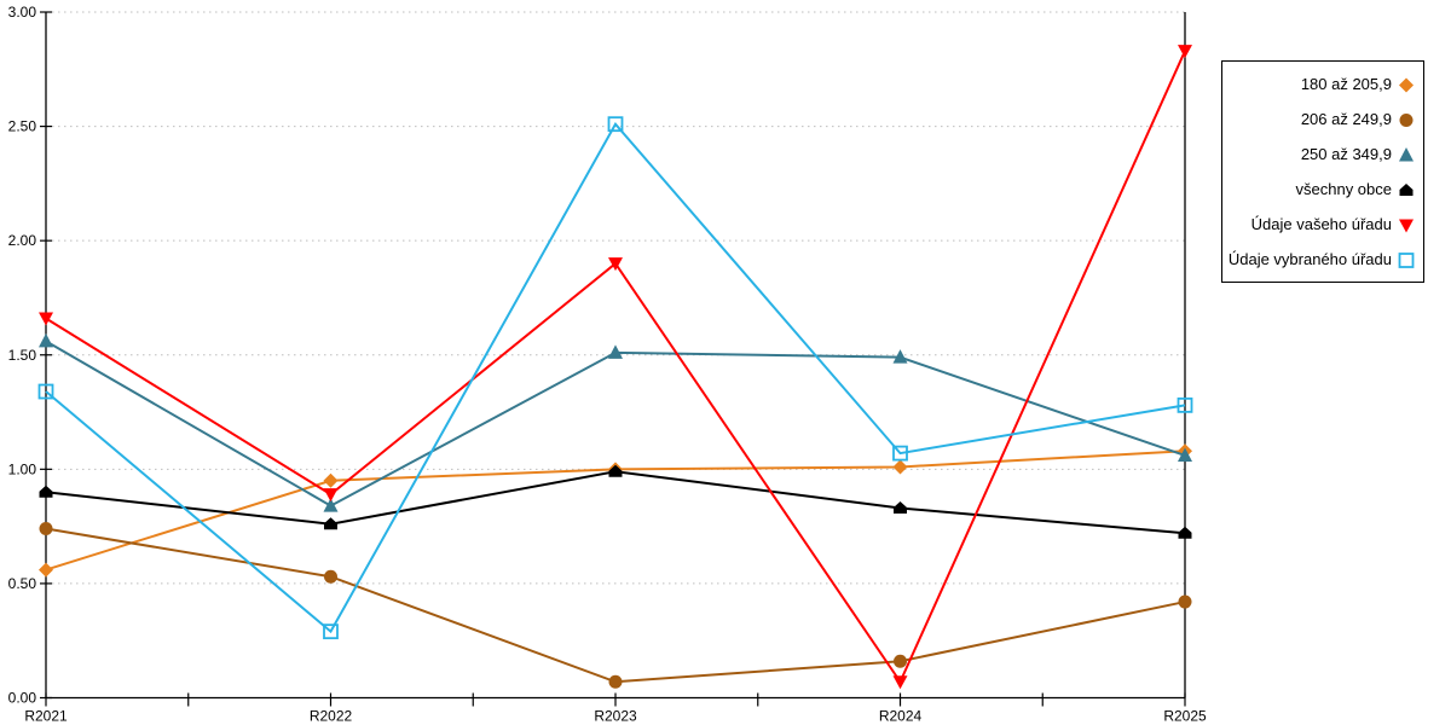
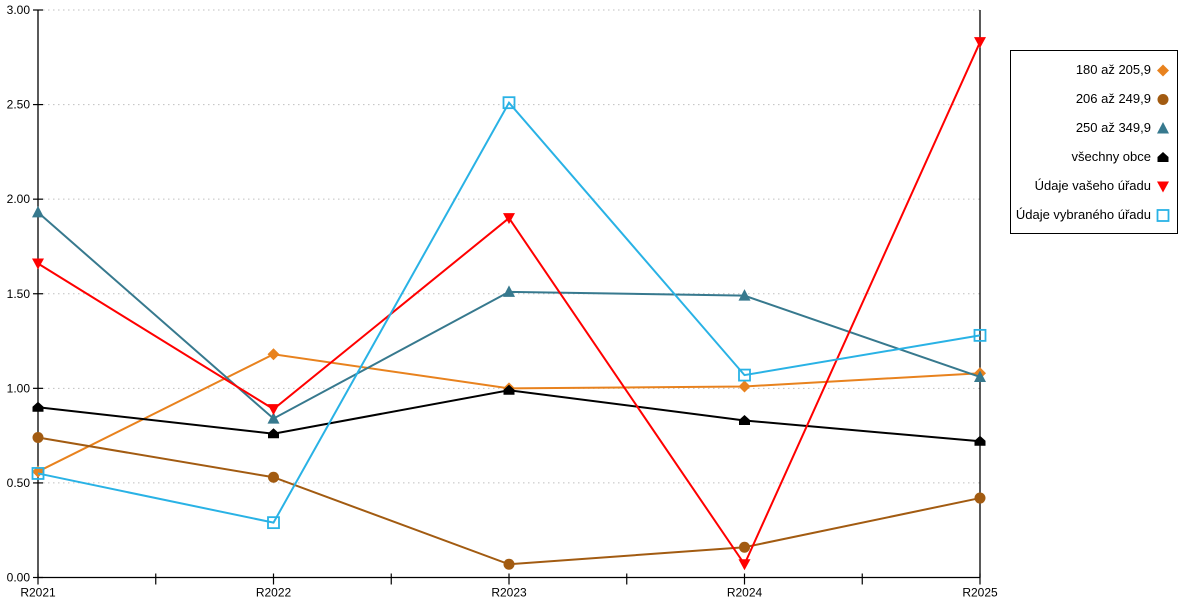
250 až 349,9/R2021: 1.56 -> 1.93
Údaje vybraného úřadu/R2021: 1.34 -> 0.55
180 až 205,9/R2022: 0.95 -> 1.18
